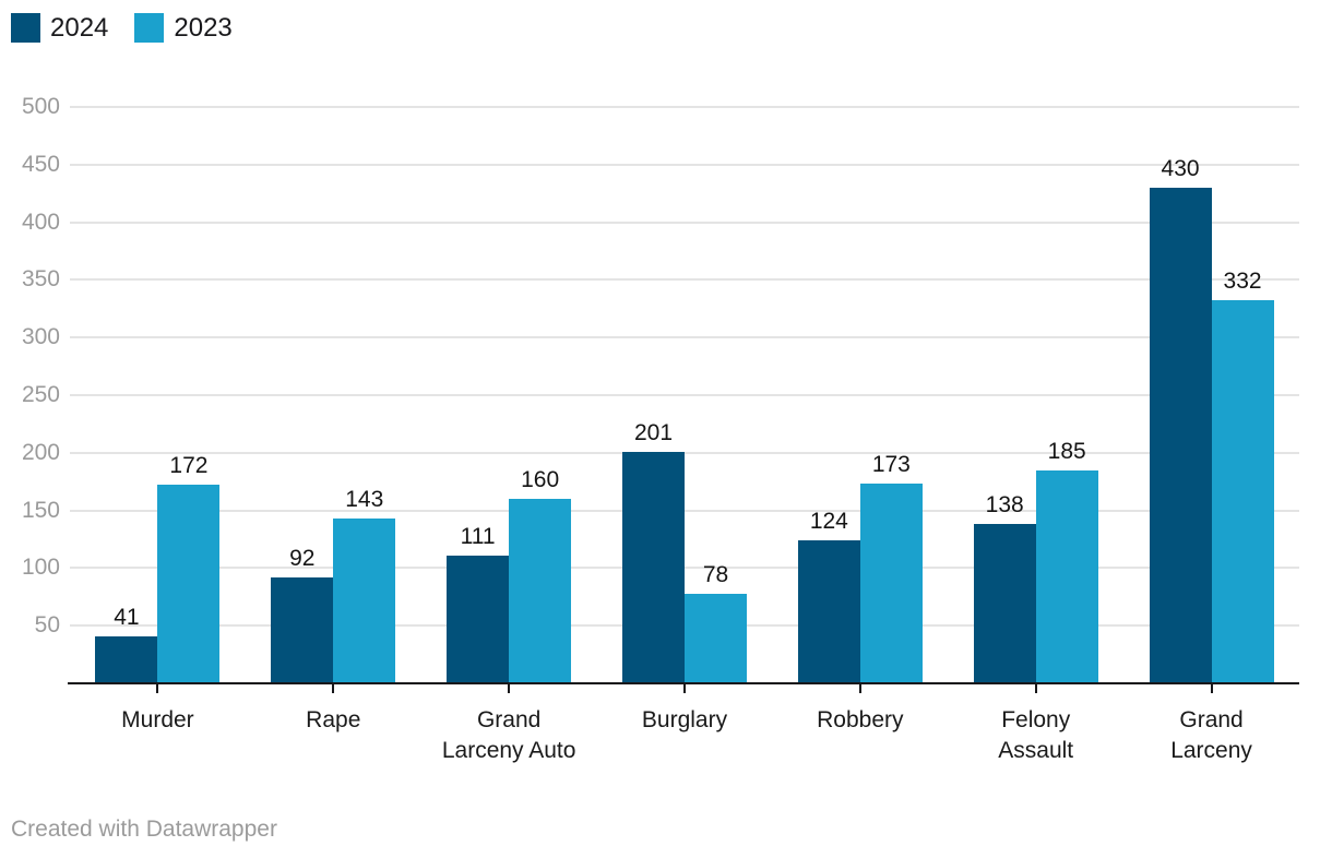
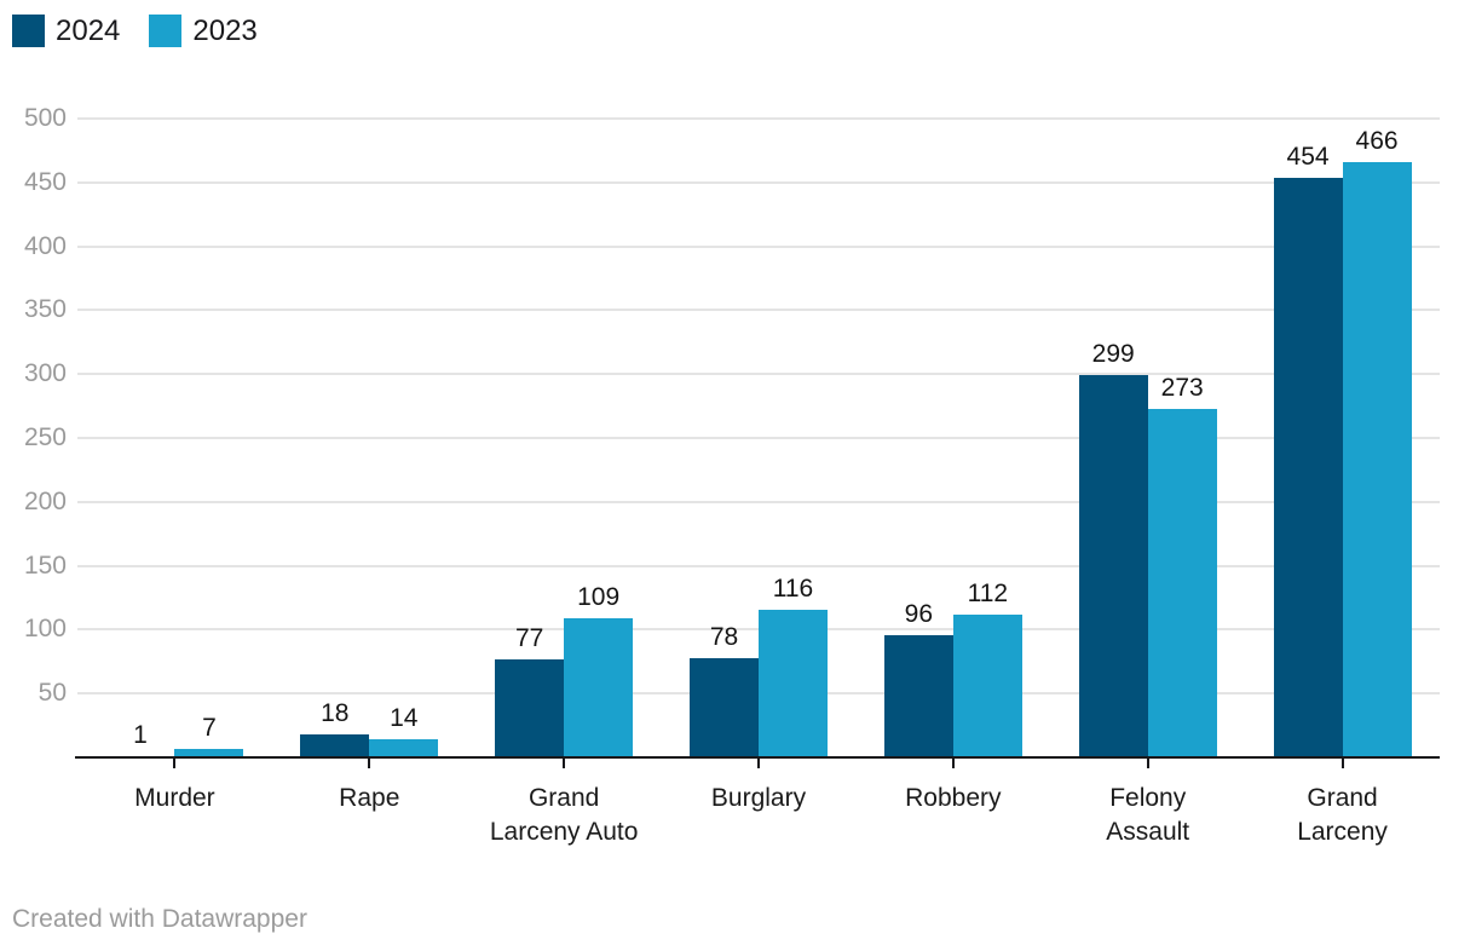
2024/Murder: 41 -> 1
2023/Murder: 172 -> 7
2024/Rape: 92 -> 18
2023/Rape: 143 -> 14
2024/Grand Larceny Auto: 111 -> 77
2023/Grand Larceny Auto: 160 -> 109
2024/Burglary: 201 -> 78
2023/Burglary: 78 -> 116
2024/Robbery: 124 -> 96
2023/Robbery: 173 -> 112
2024/Felony Assault: 138 -> 299
2023/Felony Assault: 185 -> 273
2024/Grand Larceny: 430 -> 454
2023/Grand Larceny: 332 -> 466
